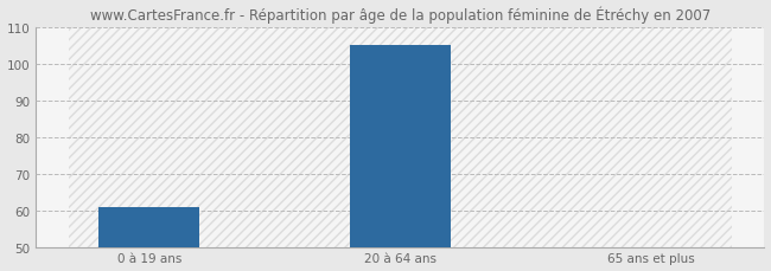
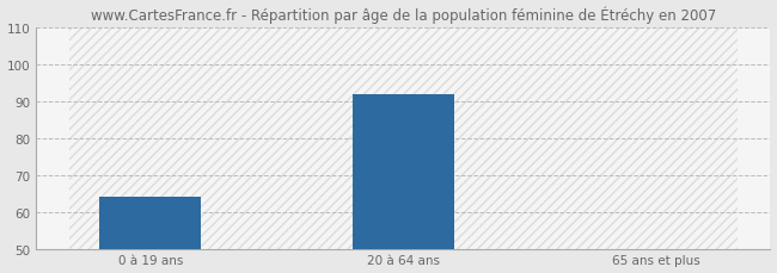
0 à 19 ans: 61 -> 64
20 à 64 ans: 105 -> 92
